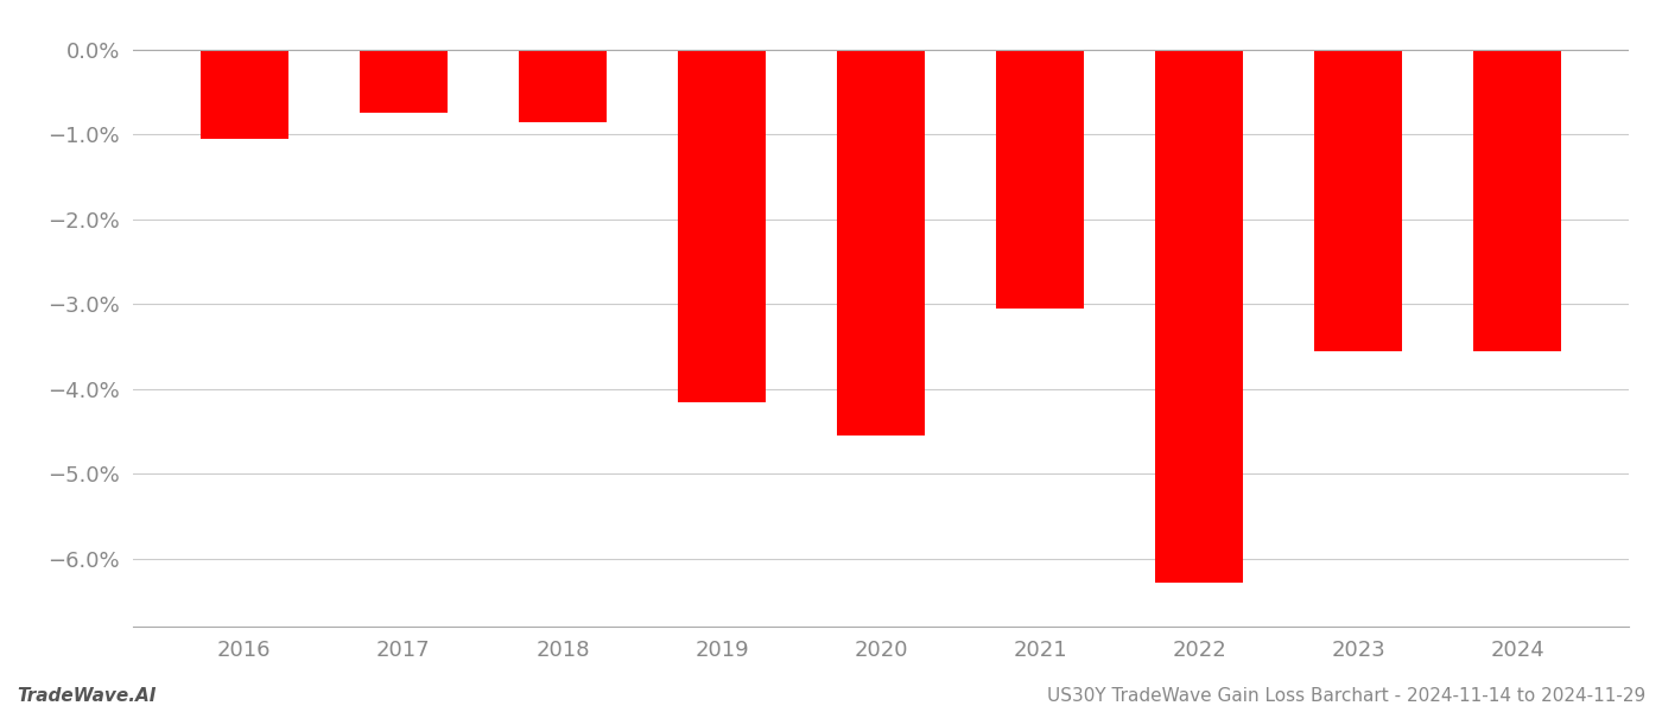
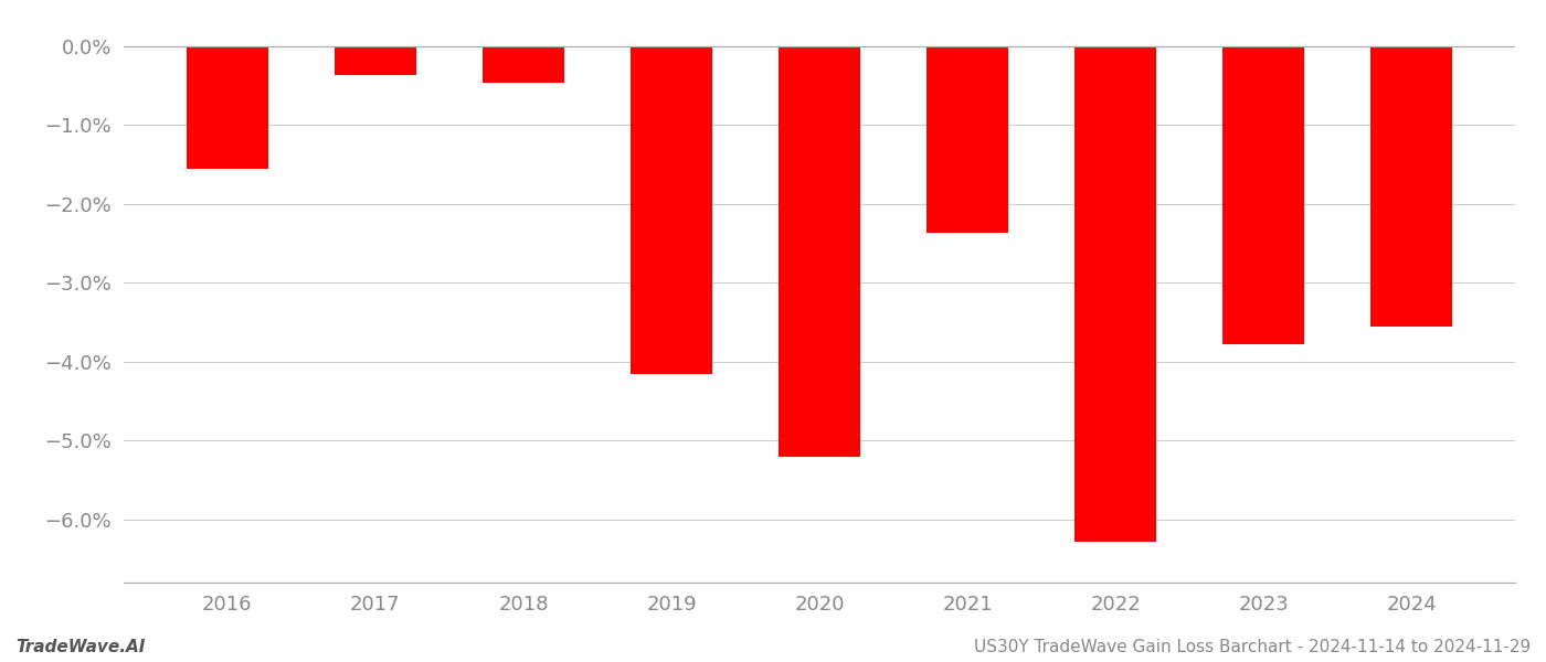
2016: -1.05% -> -1.56%
2017: -0.75% -> -0.36%
2018: -0.85% -> -0.46%
2020: -4.55% -> -5.20%
2021: -3.05% -> -2.36%
2023: -3.55% -> -3.78%
